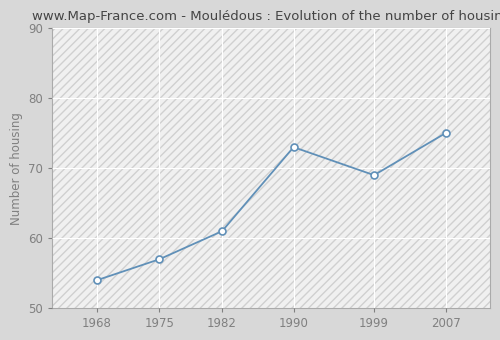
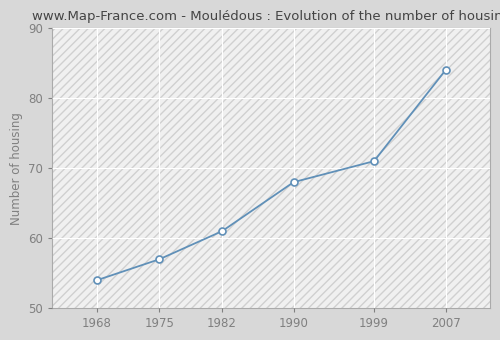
1990: 73 -> 68
1999: 69 -> 71
2007: 75 -> 84
